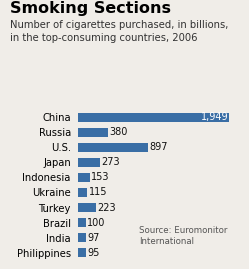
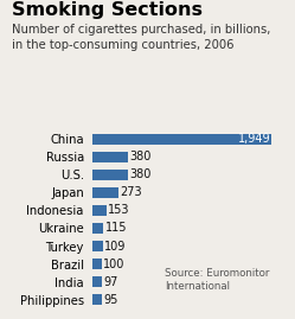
U.S.: 897 -> 380
Turkey: 223 -> 109
